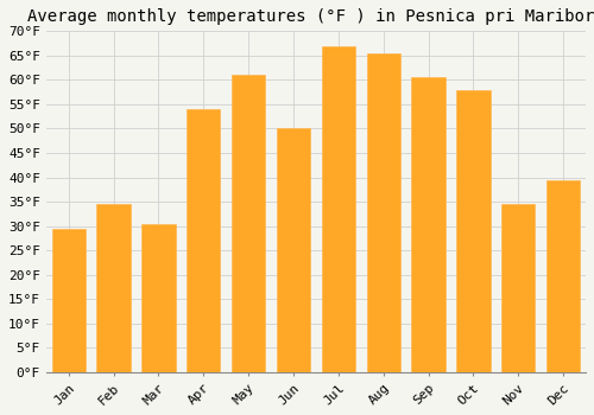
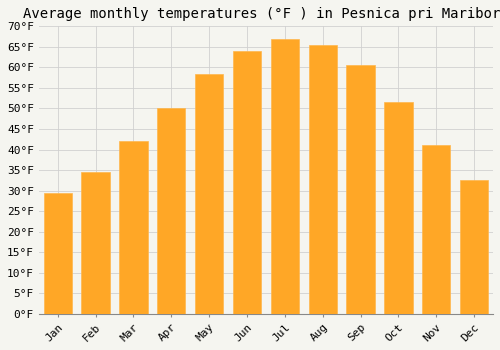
Mar: 30.5°F -> 42.0°F
Apr: 54.0°F -> 50.0°F
May: 61.0°F -> 58.5°F
Jun: 50.0°F -> 64.0°F
Oct: 58.0°F -> 51.5°F
Nov: 34.5°F -> 41.0°F
Dec: 39.5°F -> 32.5°F
